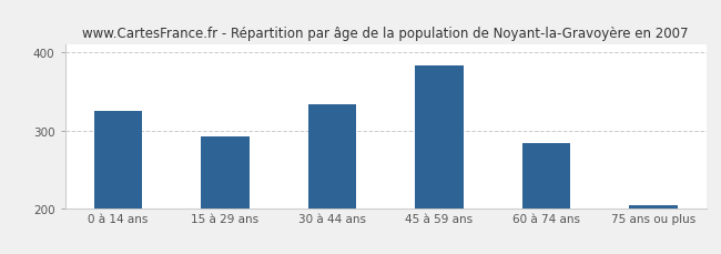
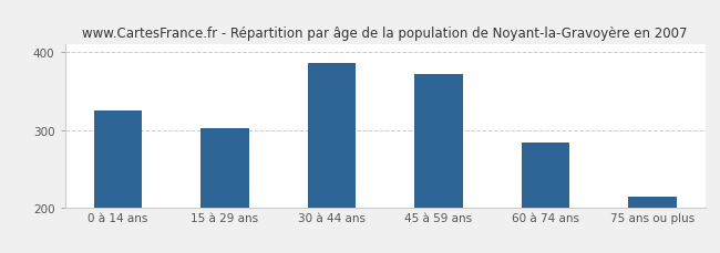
15 à 29 ans: 292 -> 302
30 à 44 ans: 333 -> 386
45 à 59 ans: 383 -> 372
75 ans ou plus: 204 -> 214
